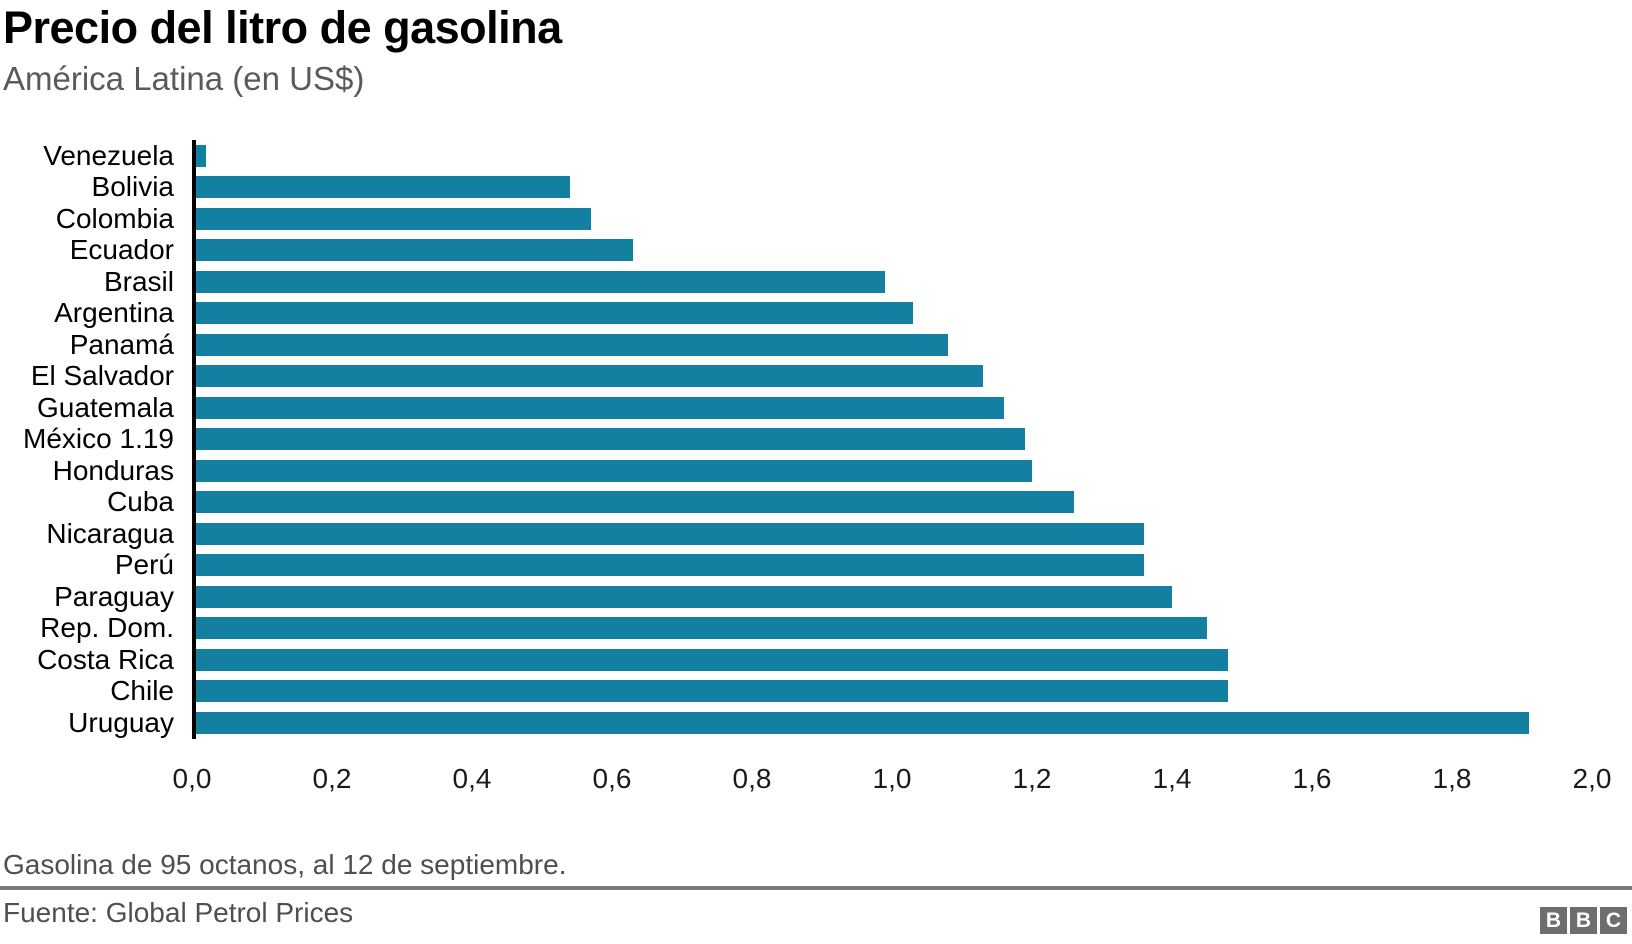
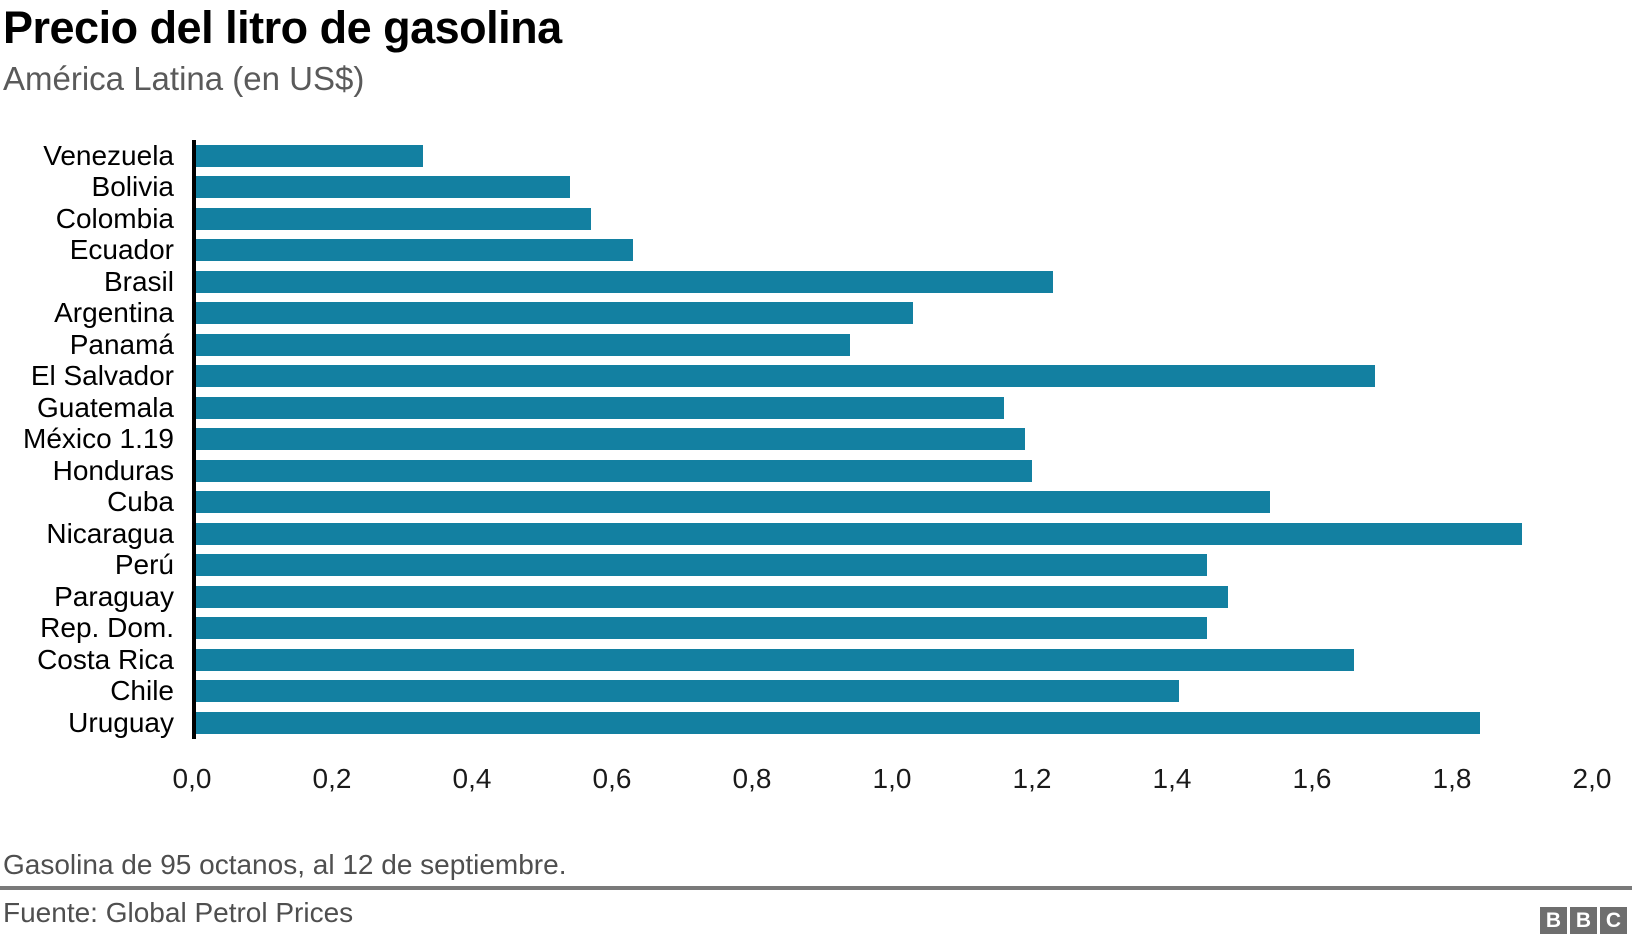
Venezuela: 0,02 -> 0,33
Brasil: 0,99 -> 1,23
Panamá: 1,08 -> 0,94
El Salvador: 1,13 -> 1,69
Cuba: 1,26 -> 1,54
Nicaragua: 1,36 -> 1,90
Perú: 1,36 -> 1,45
Paraguay: 1,40 -> 1,48
Costa Rica: 1,48 -> 1,66
Chile: 1,48 -> 1,41
Uruguay: 1,91 -> 1,84
